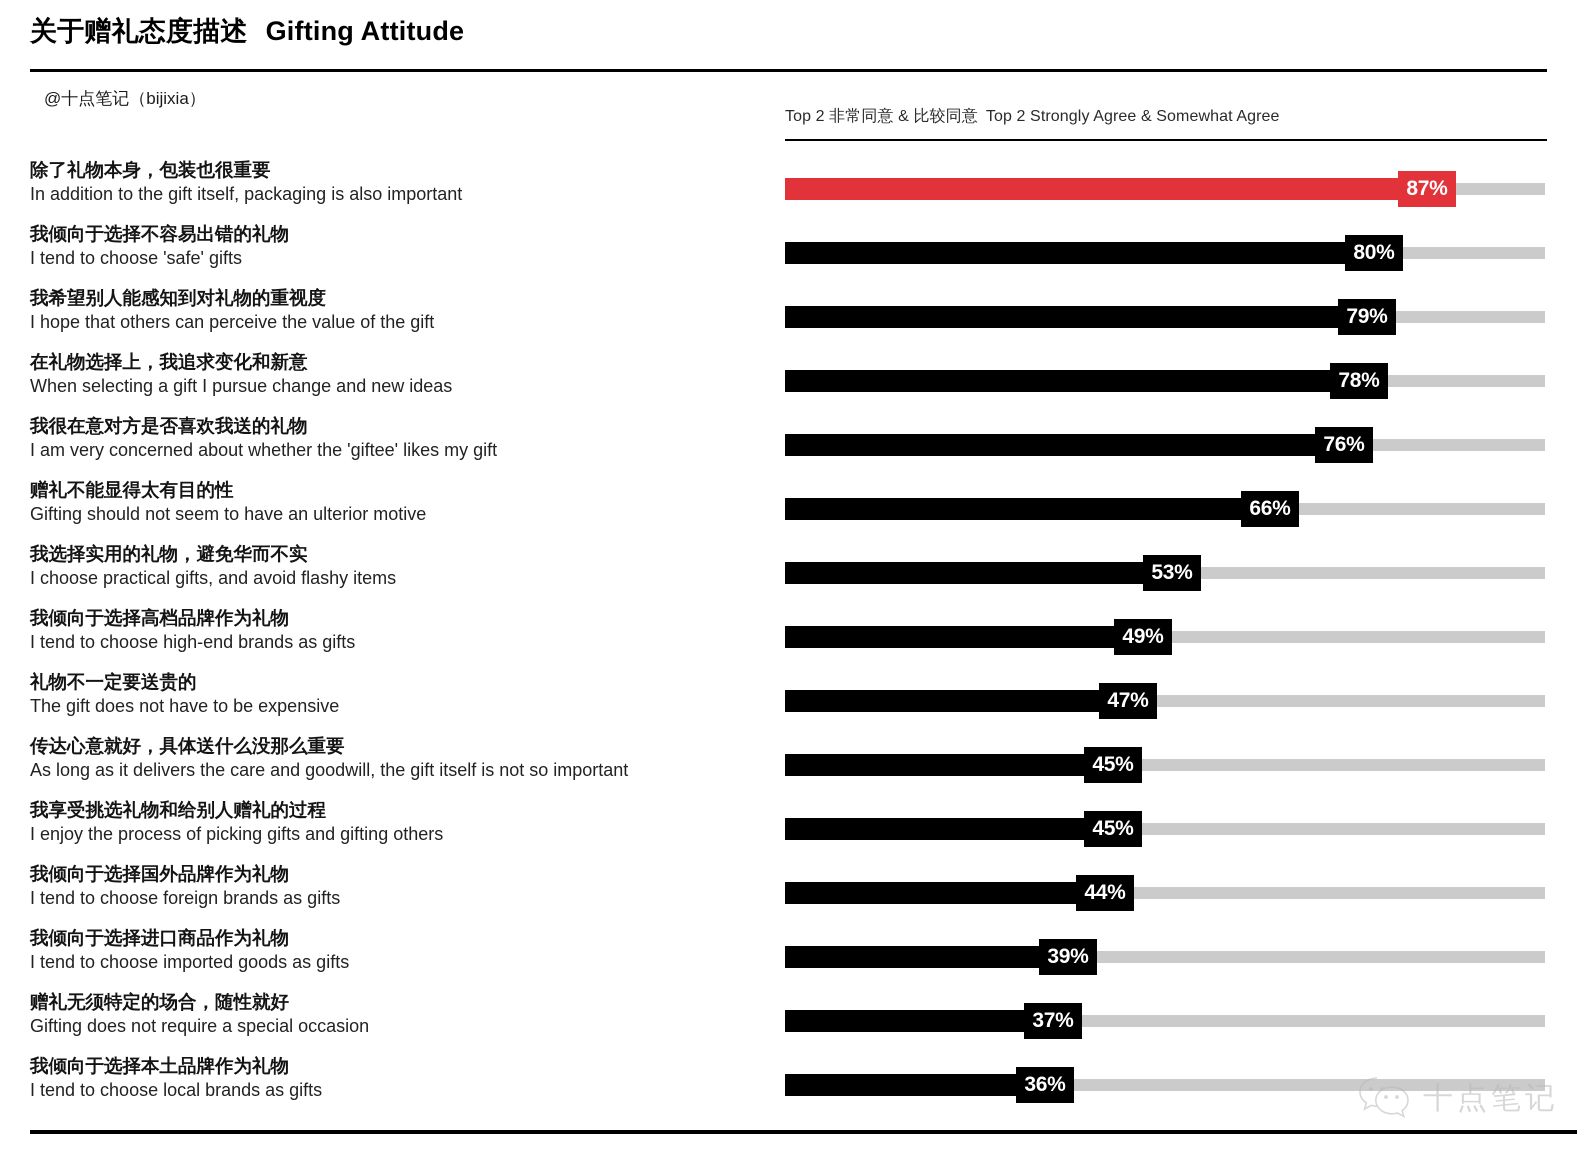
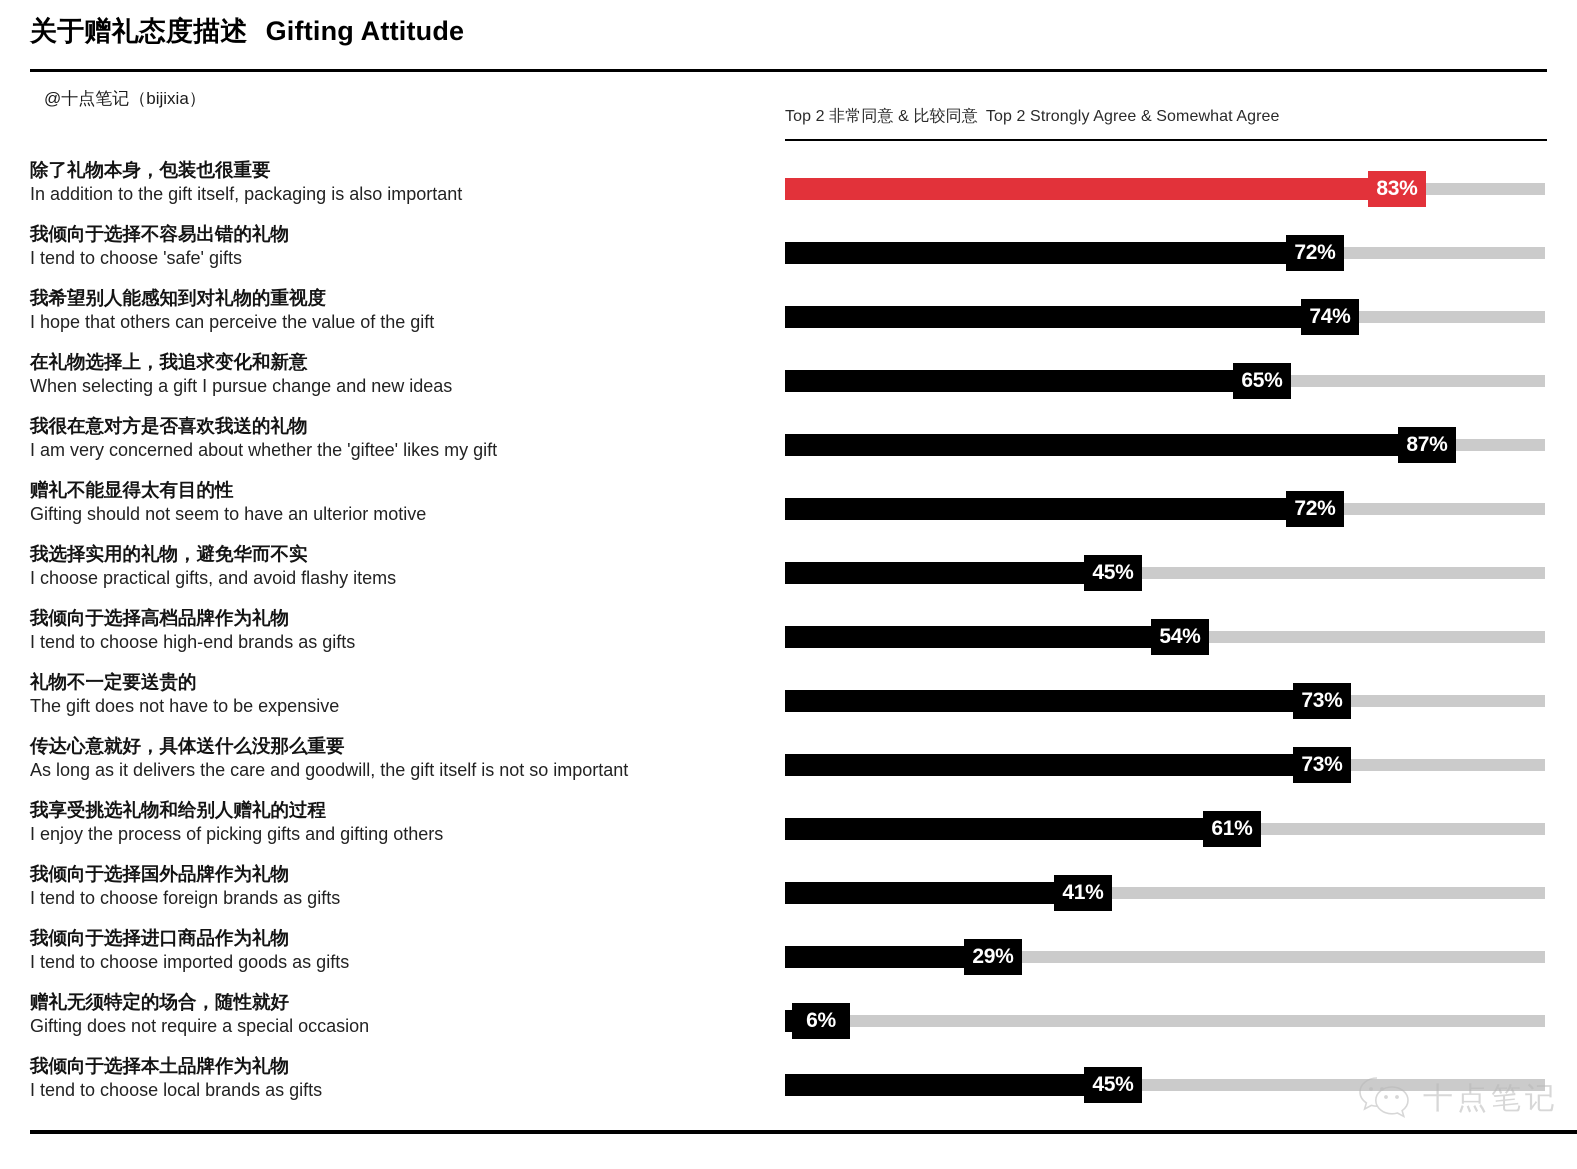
除了礼物本身，包装也很重要: 87% -> 83%
我倾向于选择不容易出错的礼物: 80% -> 72%
我希望别人能感知到对礼物的重视度: 79% -> 74%
在礼物选择上，我追求变化和新意: 78% -> 65%
我很在意对方是否喜欢我送的礼物: 76% -> 87%
赠礼不能显得太有目的性: 66% -> 72%
我选择实用的礼物，避免华而不实: 53% -> 45%
我倾向于选择高档品牌作为礼物: 49% -> 54%
礼物不一定要送贵的: 47% -> 73%
传达心意就好，具体送什么没那么重要: 45% -> 73%
我享受挑选礼物和给别人赠礼的过程: 45% -> 61%
我倾向于选择国外品牌作为礼物: 44% -> 41%
我倾向于选择进口商品作为礼物: 39% -> 29%
赠礼无须特定的场合，随性就好: 37% -> 6%
我倾向于选择本土品牌作为礼物: 36% -> 45%
